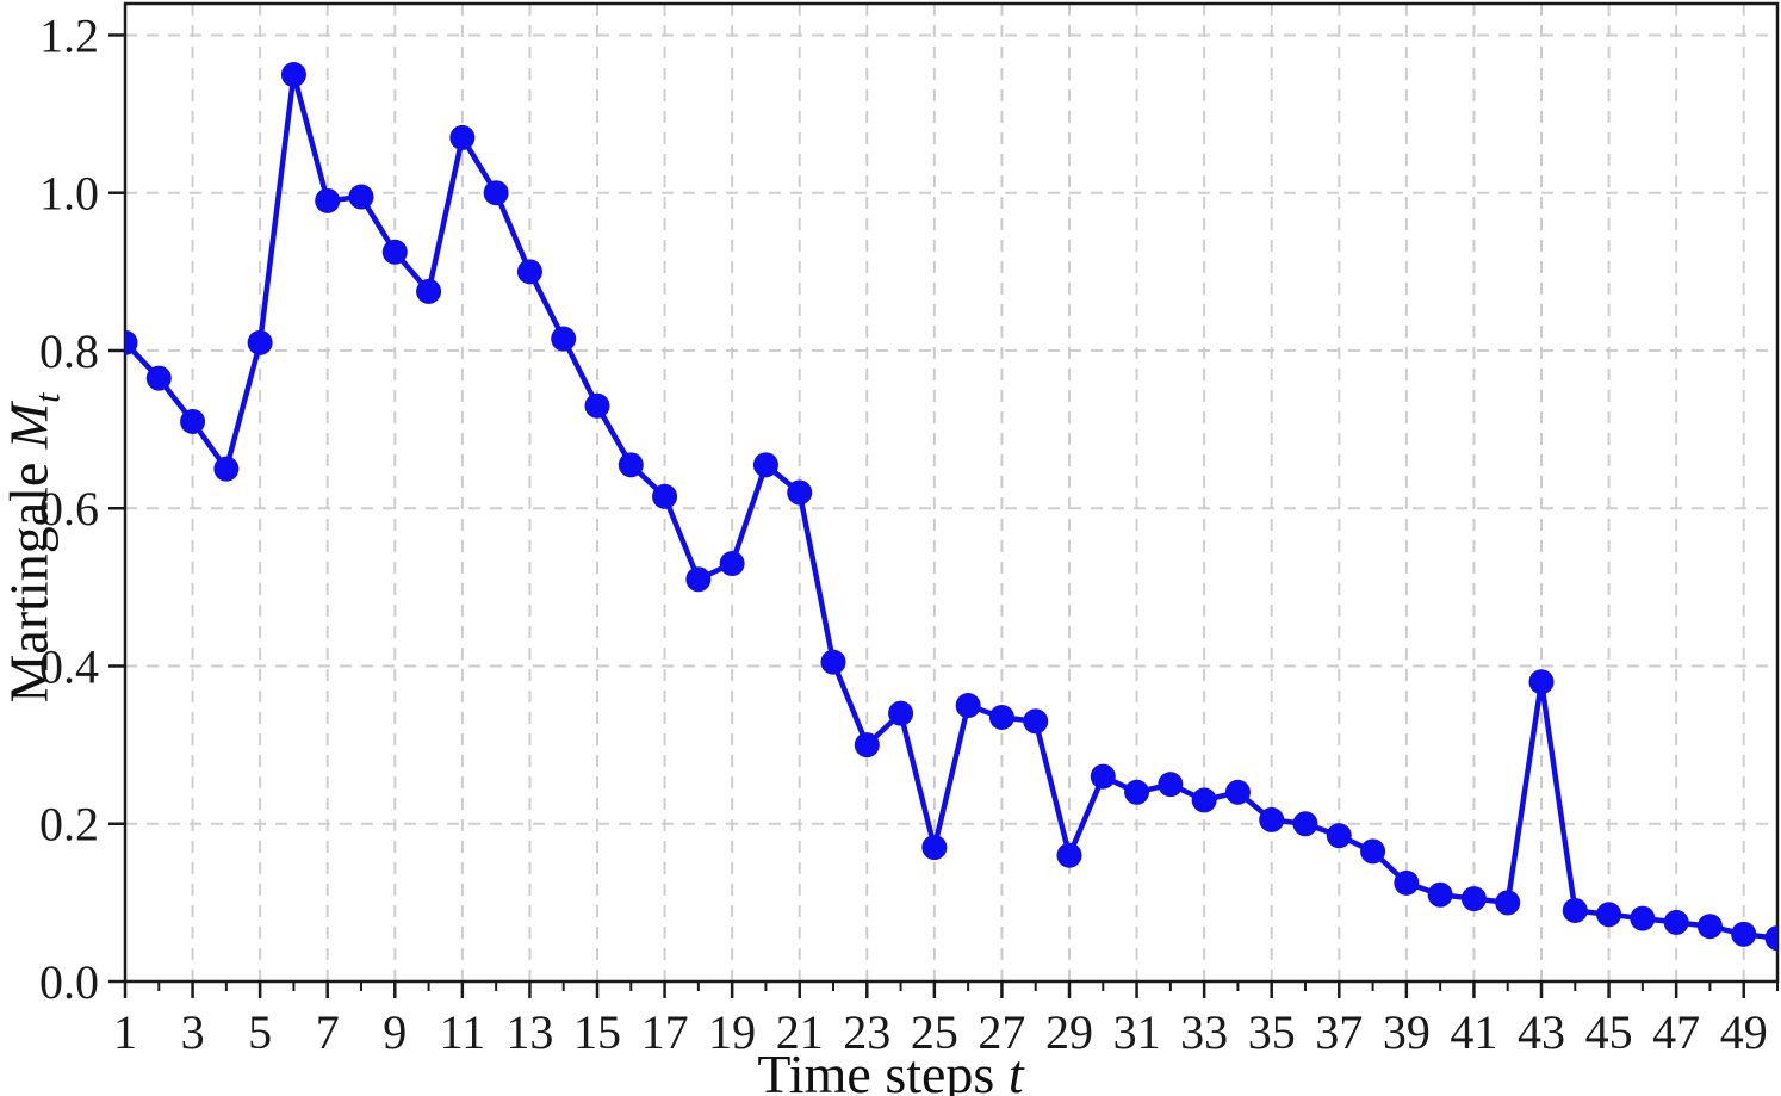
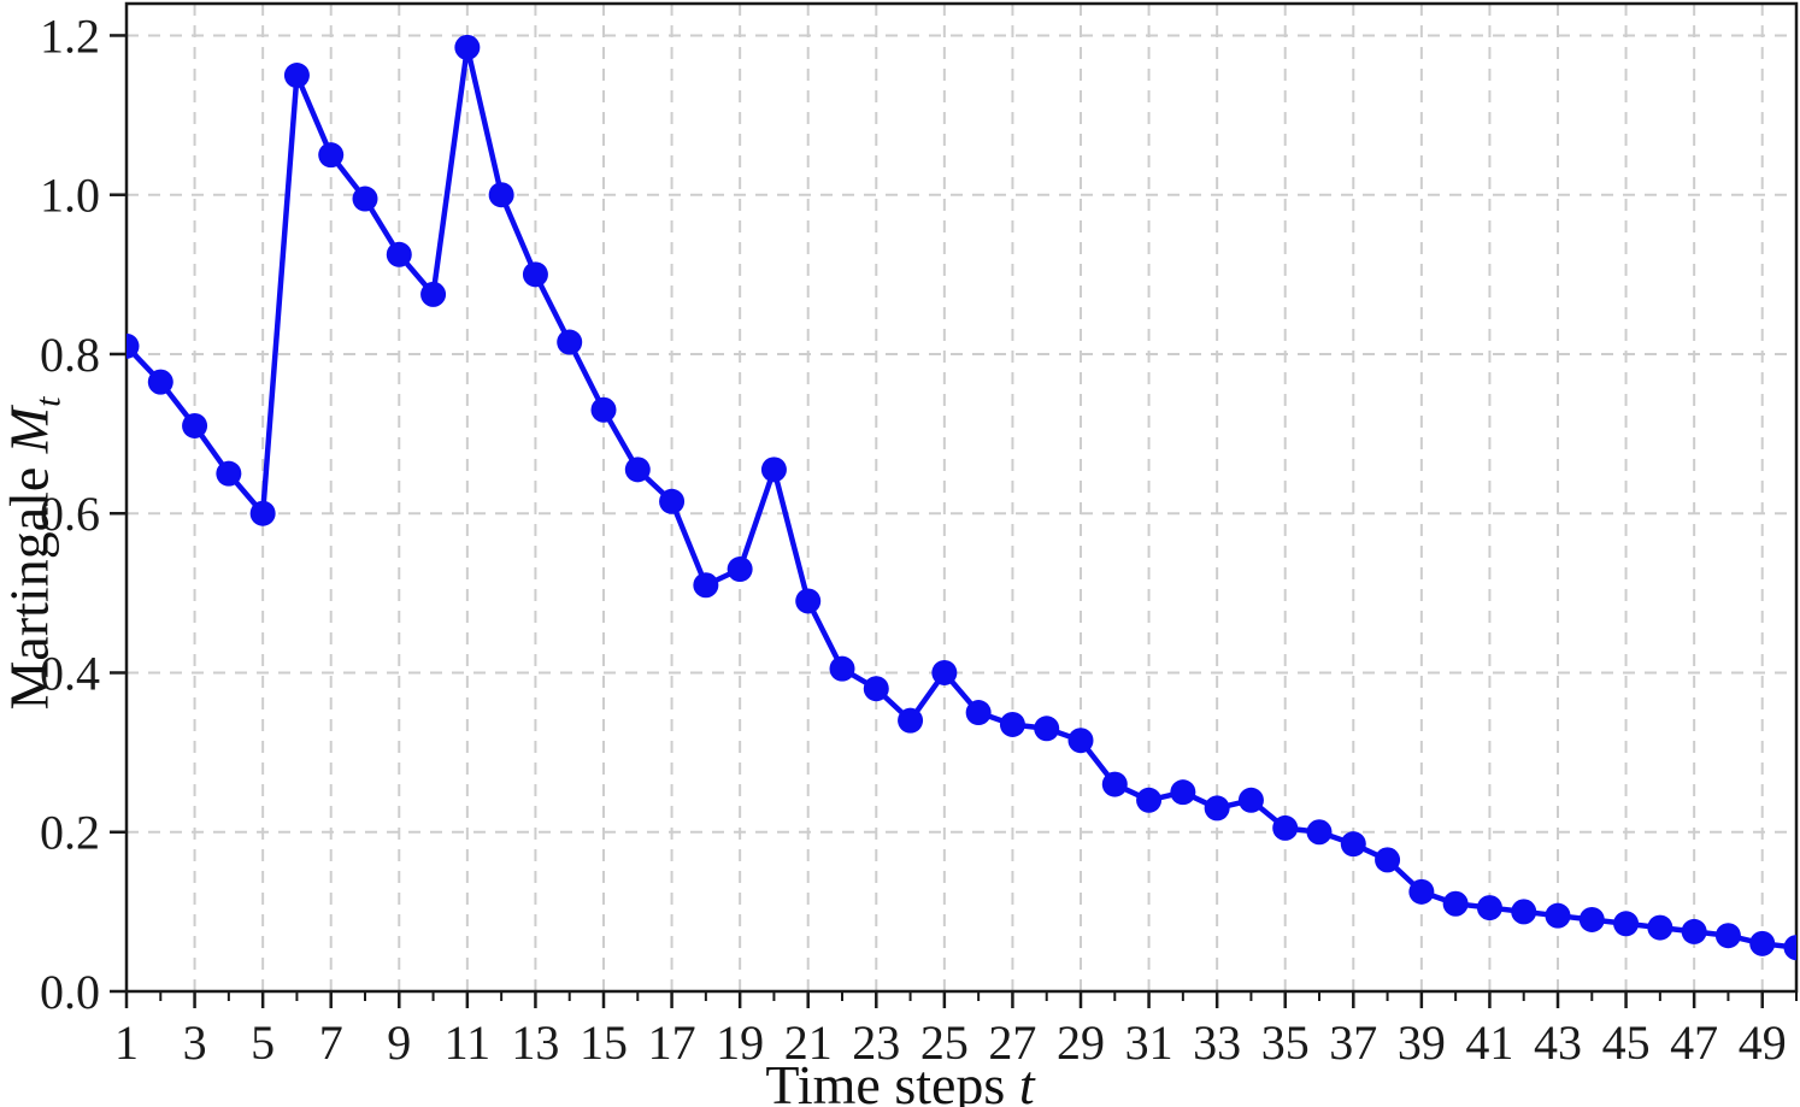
5: 0.81 -> 0.60
7: 0.99 -> 1.05
11: 1.07 -> 1.19
21: 0.62 -> 0.49
23: 0.30 -> 0.38
25: 0.17 -> 0.40
29: 0.16 -> 0.32
43: 0.38 -> 0.10
